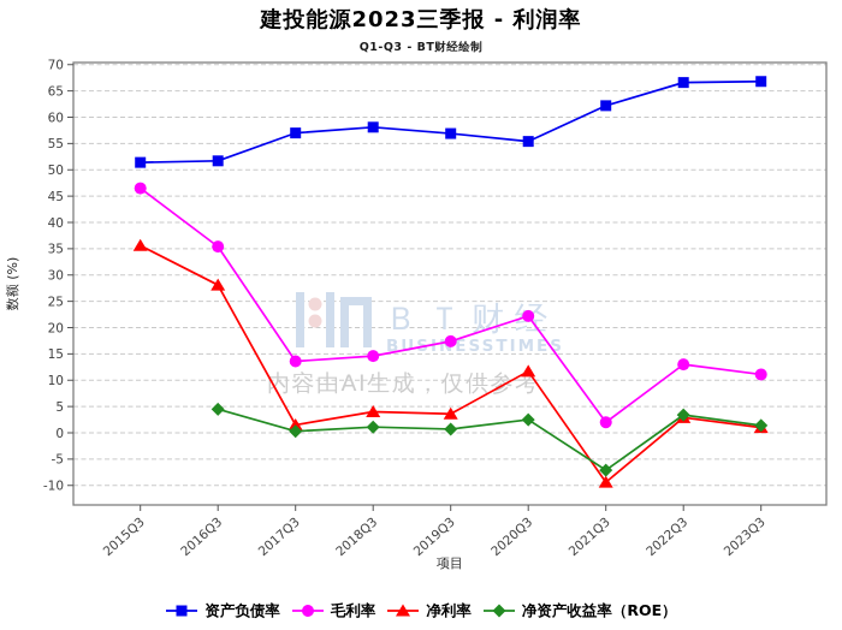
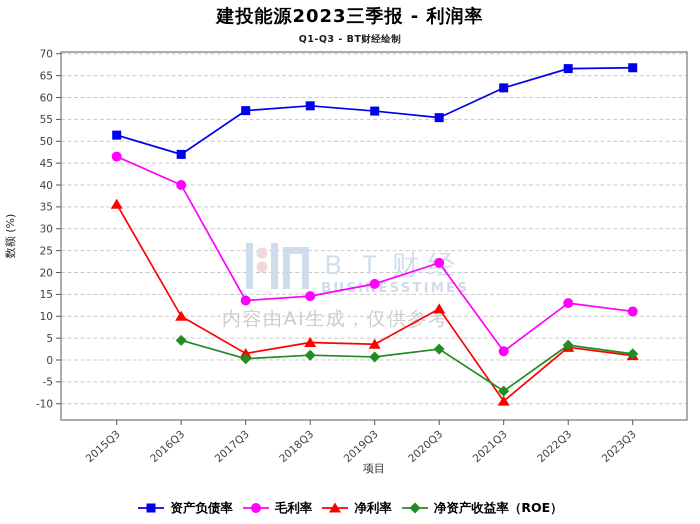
资产负债率/2016Q3: 52 -> 47
毛利率/2016Q3: 35 -> 40
净利率/2016Q3: 28 -> 10
